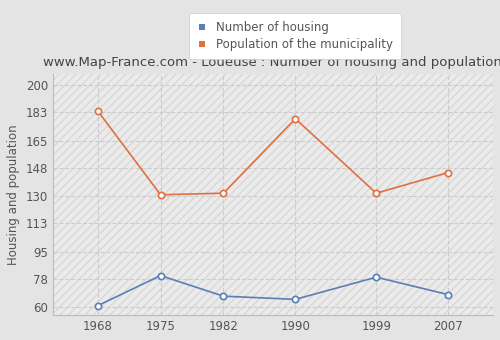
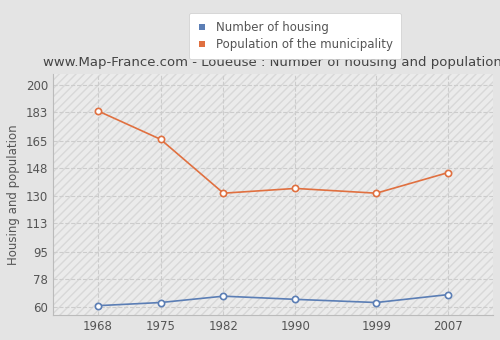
Number of housing/1975: 80 -> 63
Population of the municipality/1975: 131 -> 166
Population of the municipality/1990: 179 -> 135
Number of housing/1999: 79 -> 63
